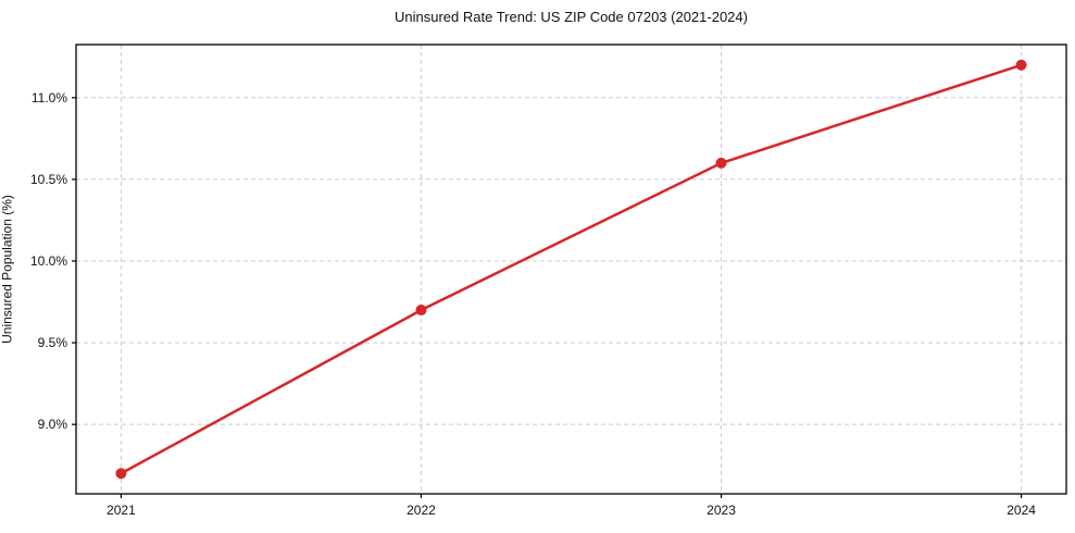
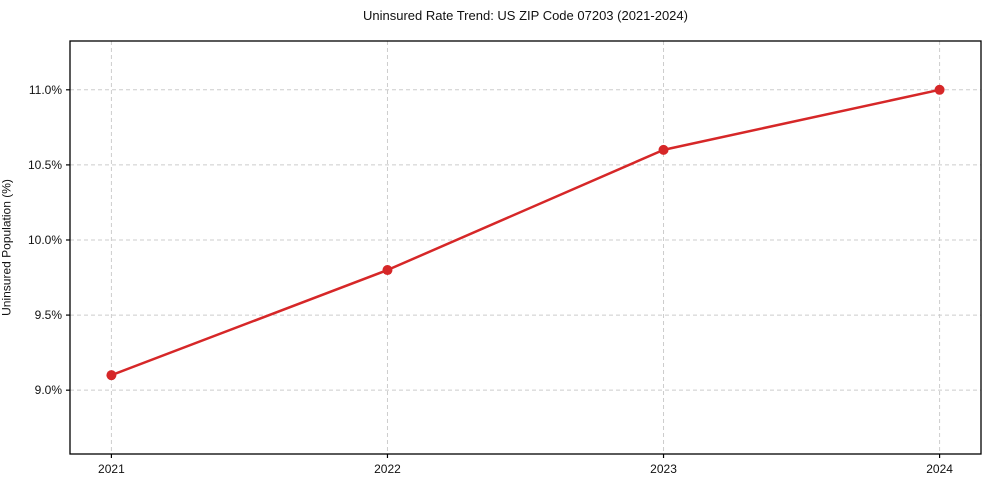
2021: 8.7% -> 9.1%
2022: 9.7% -> 9.8%
2024: 11.2% -> 11.0%
